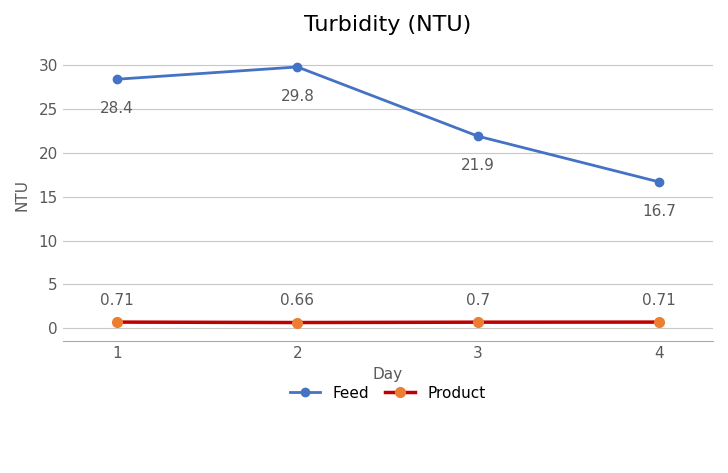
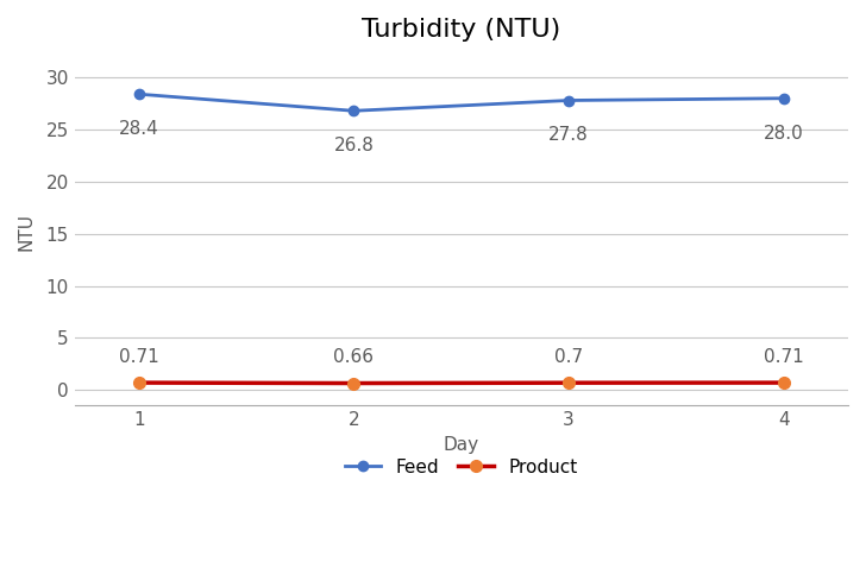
Feed/2: 29.8 -> 26.8
Feed/3: 21.9 -> 27.8
Feed/4: 16.7 -> 28.0
